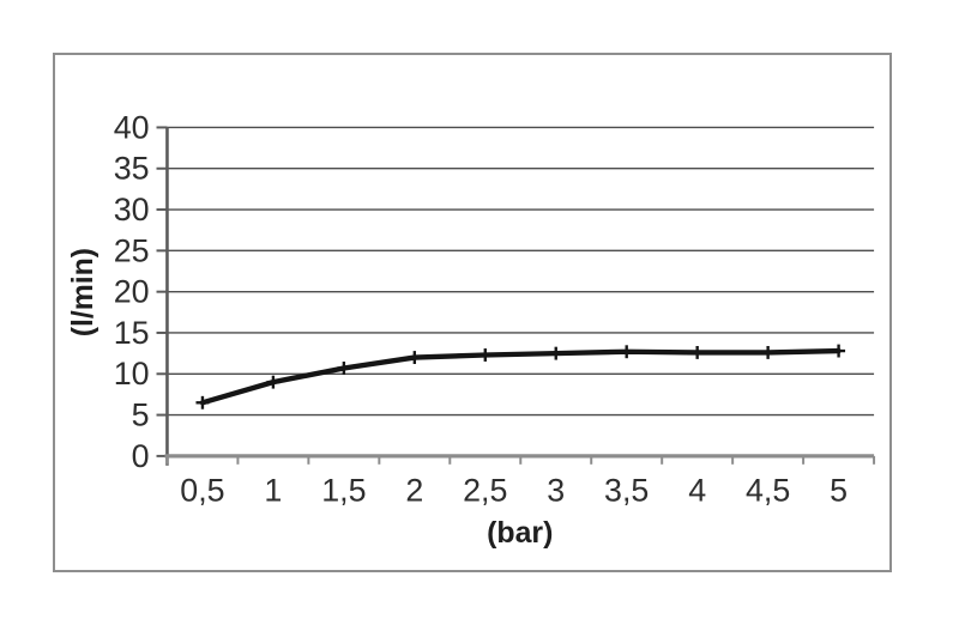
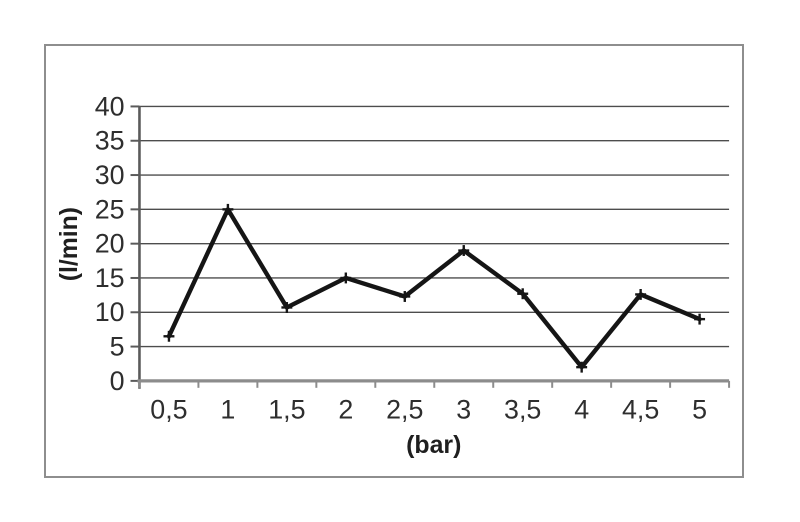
1: 9 -> 25
2: 12 -> 15
3: 12 -> 19
4: 13 -> 2
5: 13 -> 9
